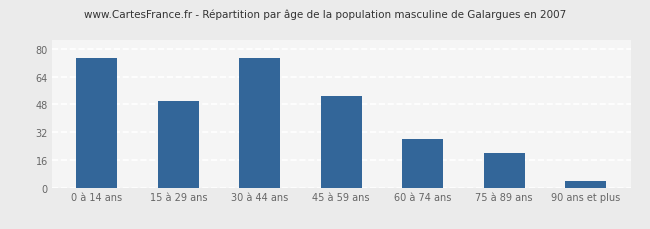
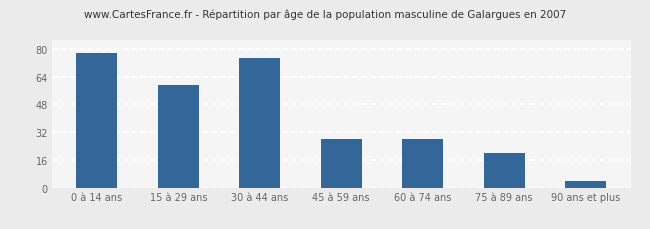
0 à 14 ans: 75 -> 78
15 à 29 ans: 50 -> 59
45 à 59 ans: 53 -> 28
